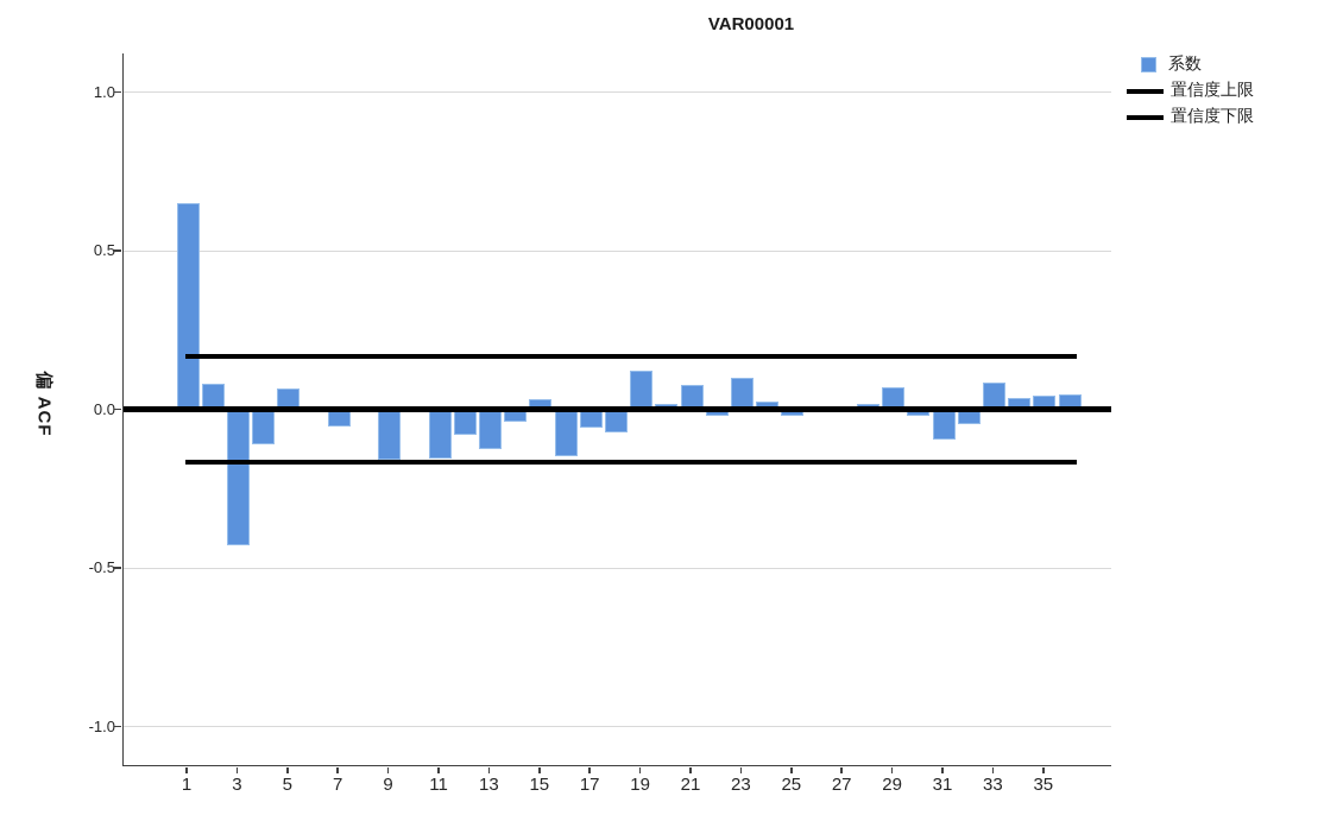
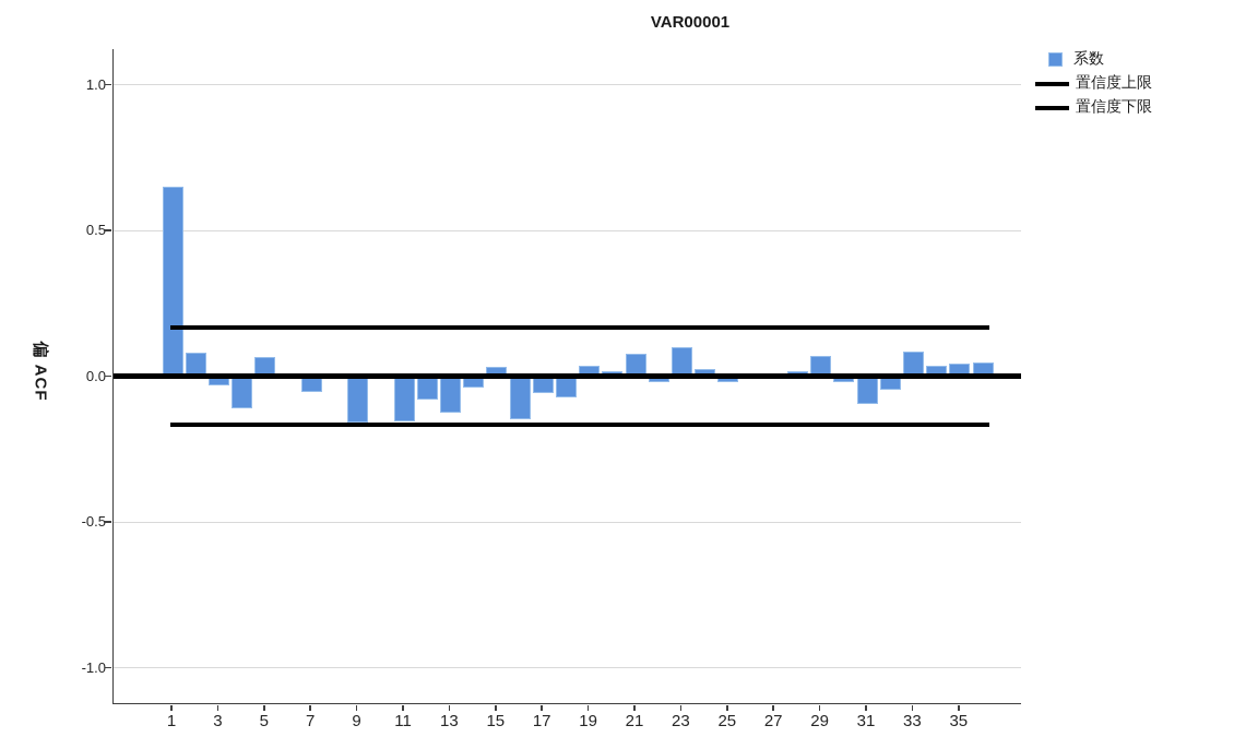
3: -0.43 -> -0.03
19: 0.12 -> 0.04
